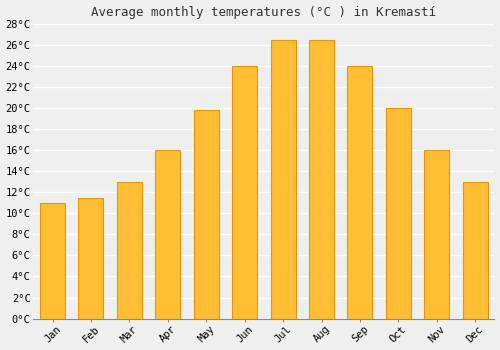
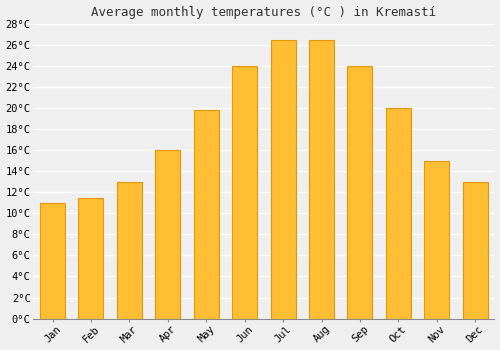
Nov: 16.0°C -> 15.0°C
